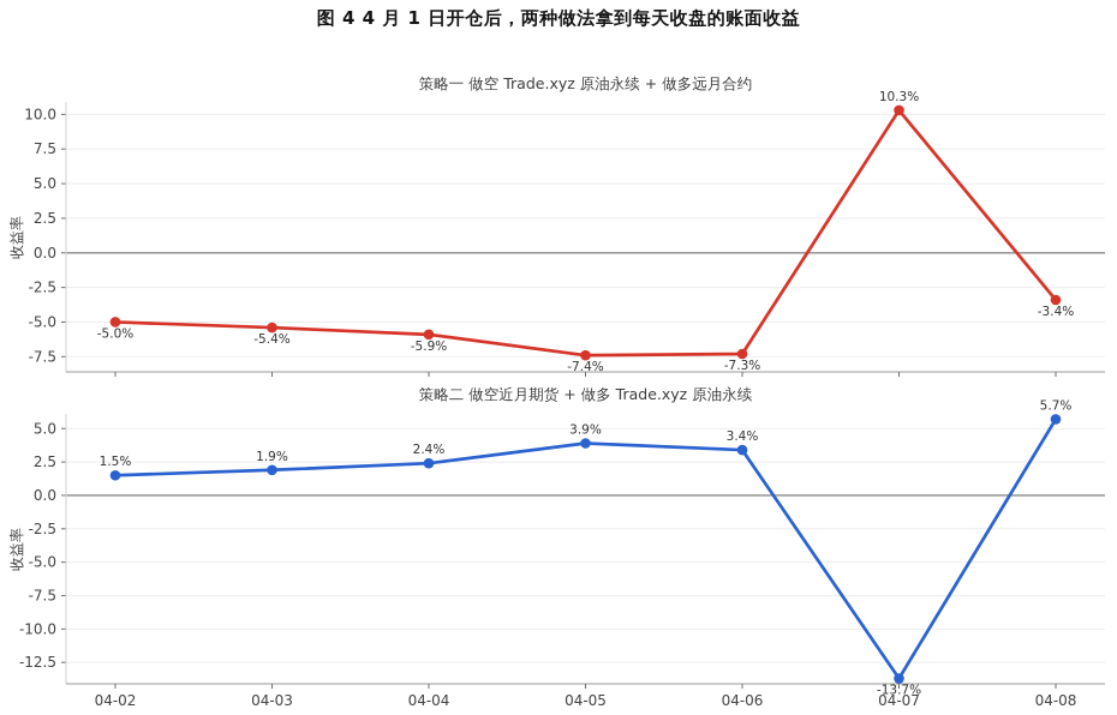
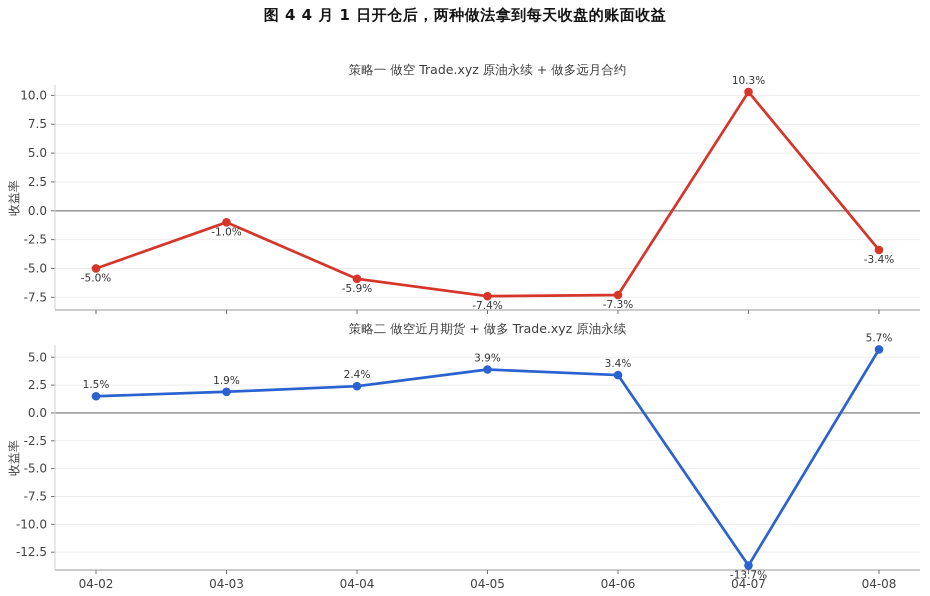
策略一 做空 Trade.xyz 原油永续 + 做多远月合约/04-03: -5.4% -> -1.0%
